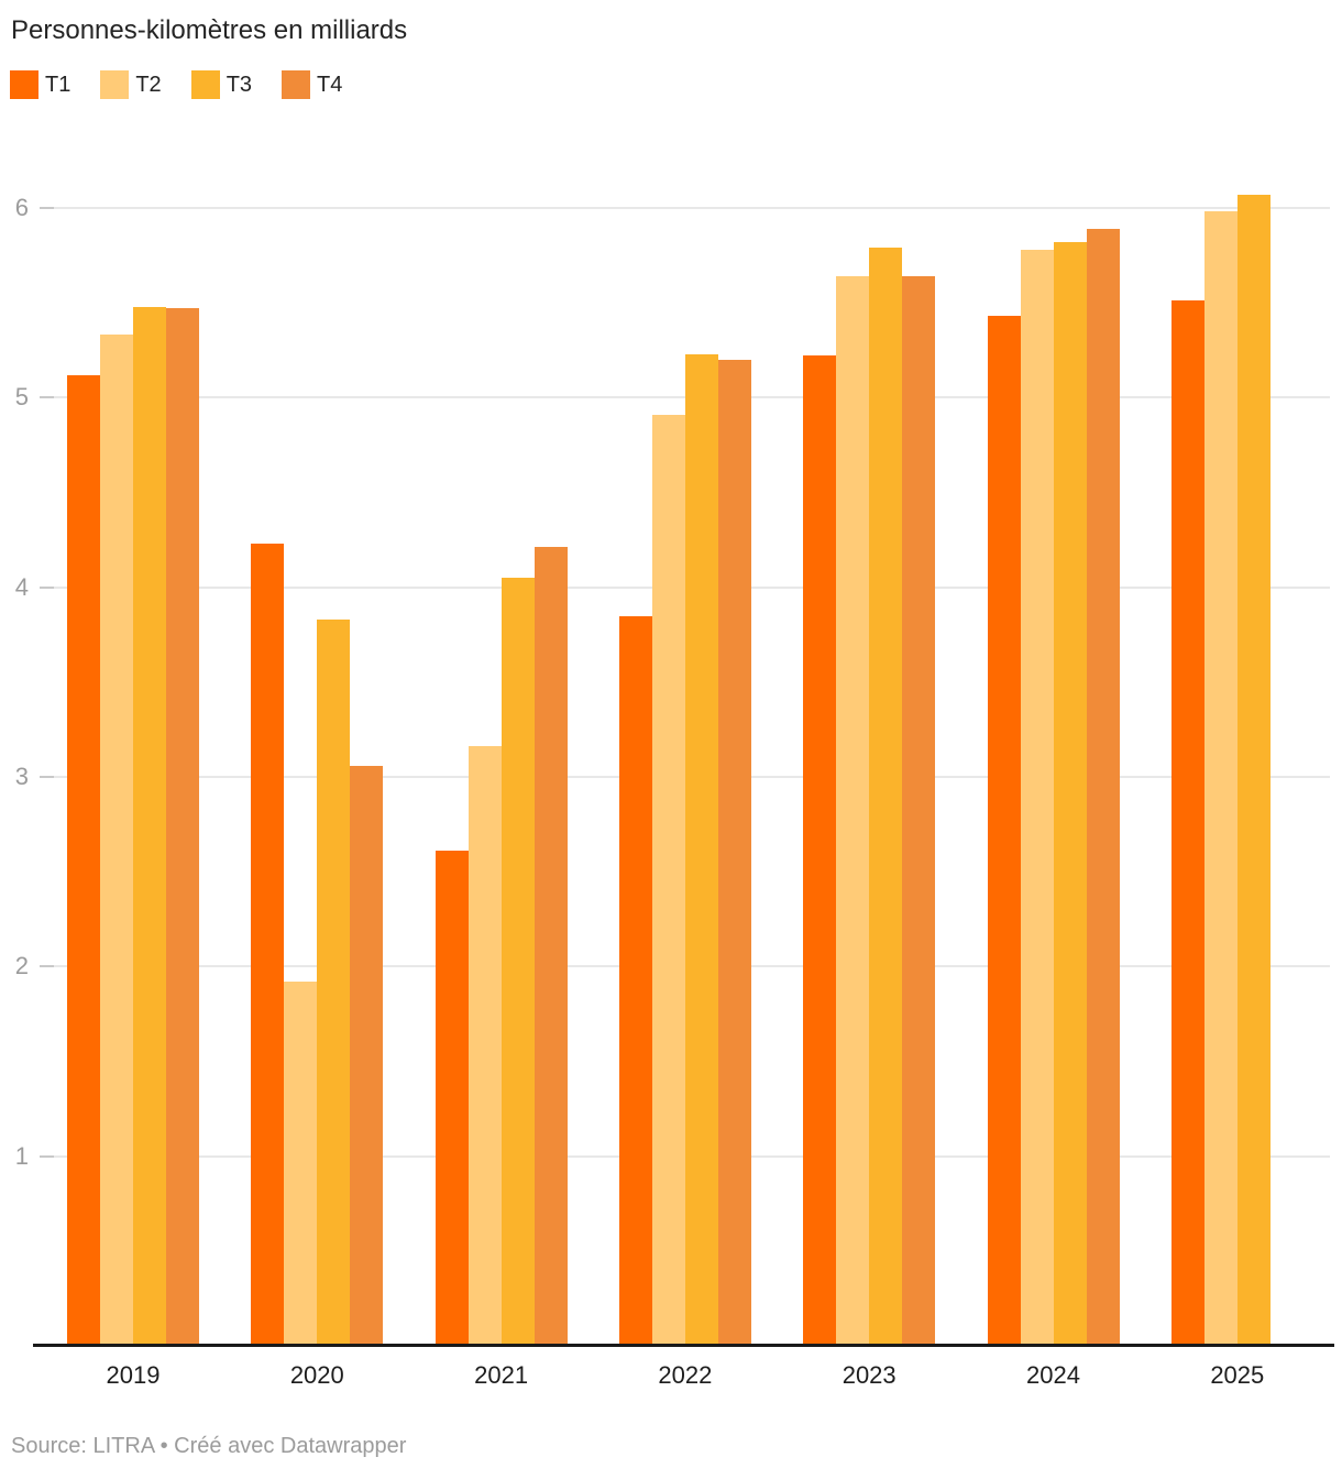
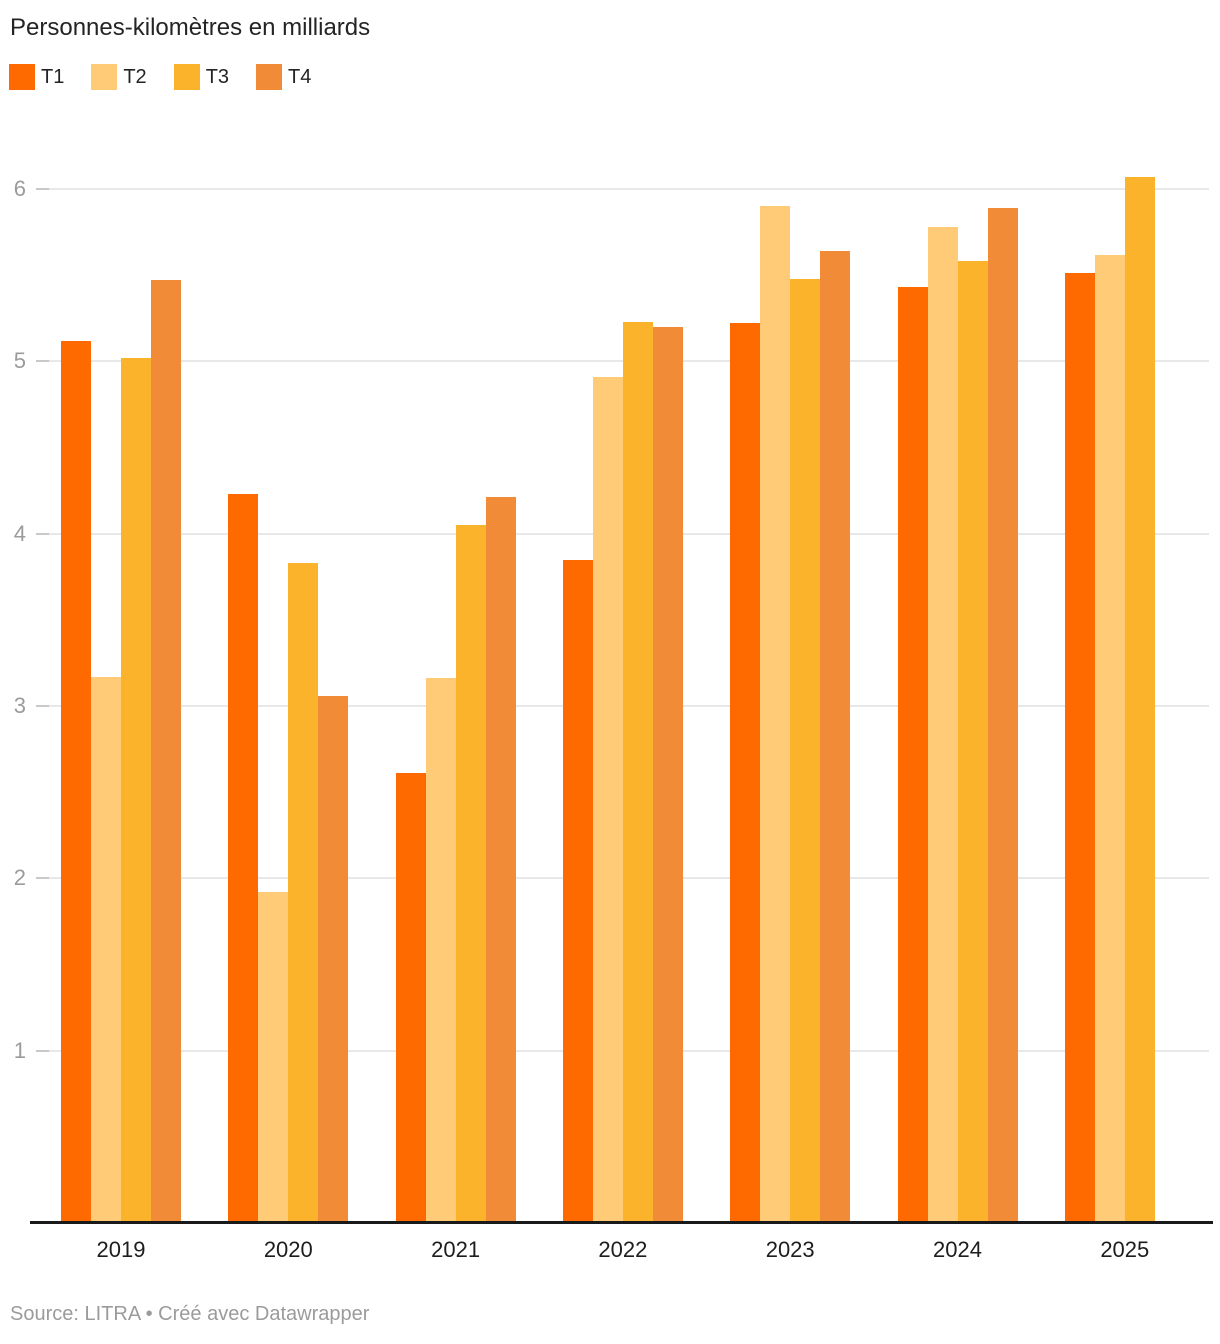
T2/2019: 5.33 -> 3.17
T3/2019: 5.48 -> 5.02
T2/2023: 5.64 -> 5.90
T3/2023: 5.79 -> 5.48
T3/2024: 5.82 -> 5.58
T2/2025: 5.98 -> 5.62
